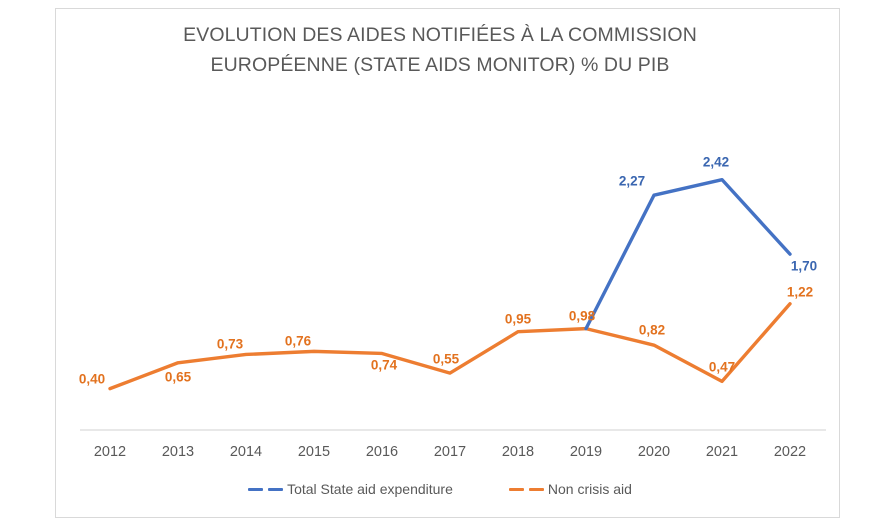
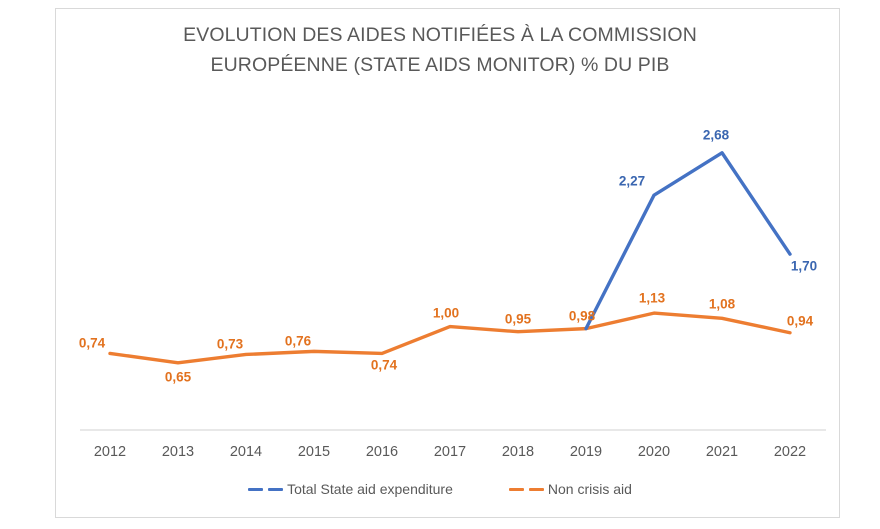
Non crisis aid/2012: 0,40 -> 0,74
Non crisis aid/2017: 0,55 -> 1,00
Non crisis aid/2020: 0,82 -> 1,13
Total State aid expenditure/2021: 2,42 -> 2,68
Non crisis aid/2021: 0,47 -> 1,08
Non crisis aid/2022: 1,22 -> 0,94
